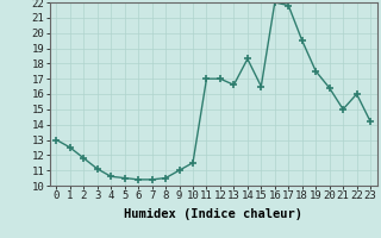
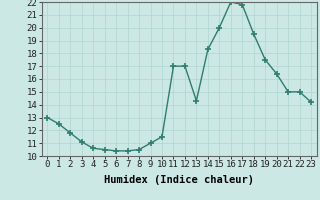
13: 16.6 -> 14.3
15: 16.5 -> 20.0
22: 16.0 -> 15.0
